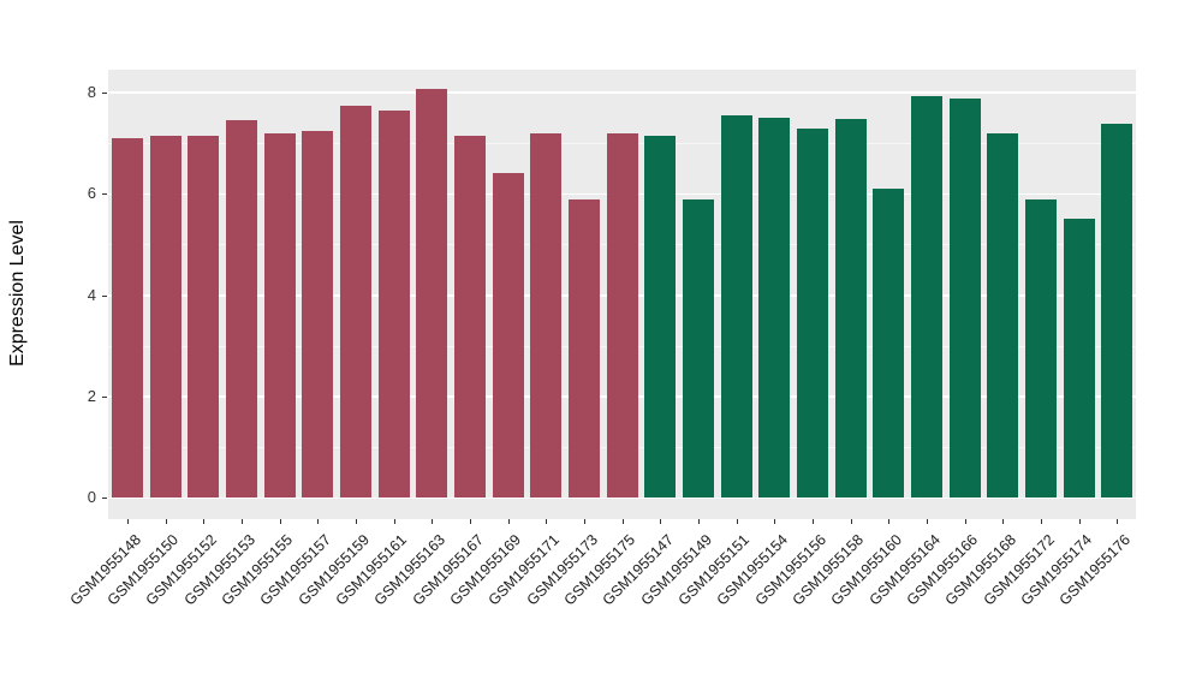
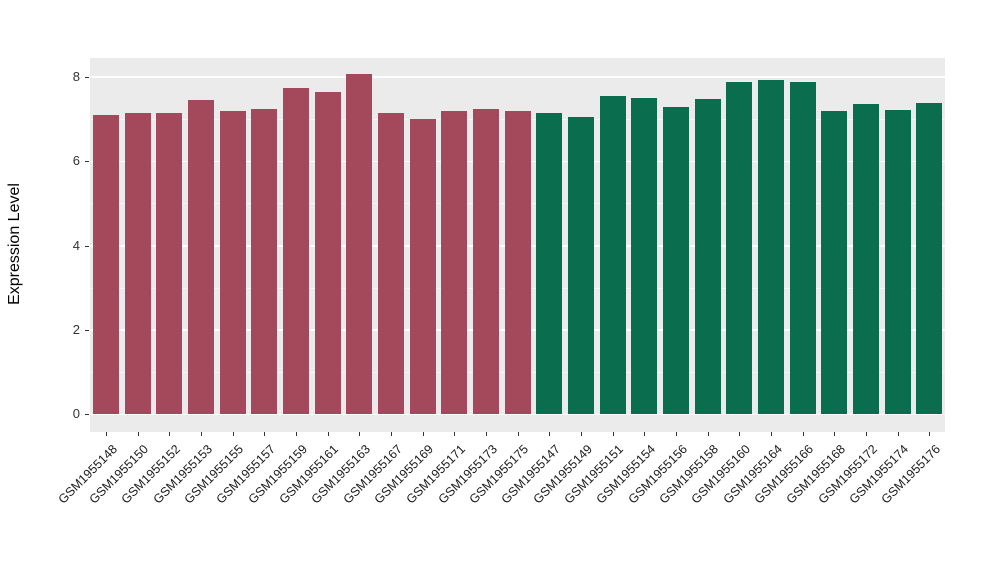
GSM1955169: 6.4 -> 7.0
GSM1955173: 5.9 -> 7.2
GSM1955149: 5.9 -> 7.0
GSM1955160: 6.1 -> 7.9
GSM1955172: 5.9 -> 7.3
GSM1955174: 5.5 -> 7.2
